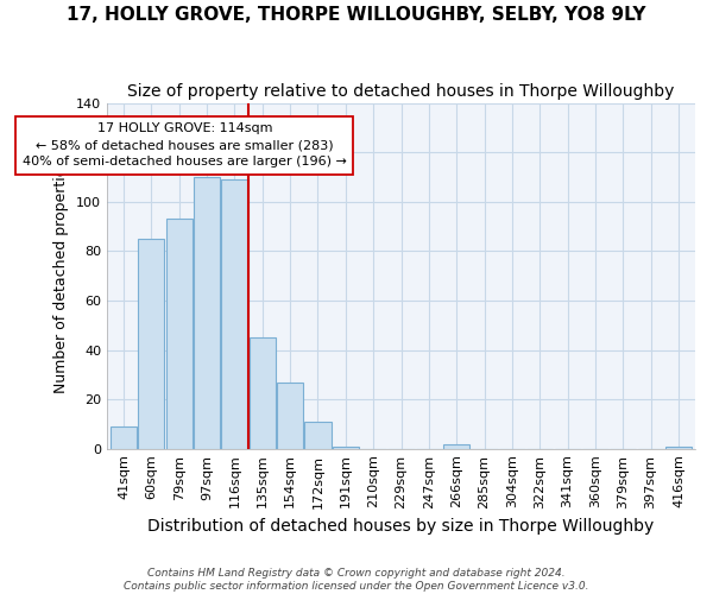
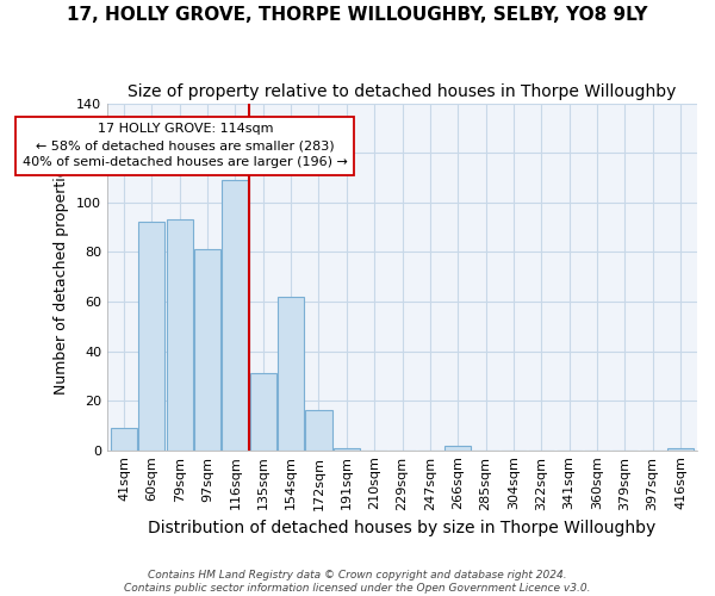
60sqm: 85 -> 92
97sqm: 110 -> 81
135sqm: 45 -> 31
154sqm: 27 -> 62
172sqm: 11 -> 16
